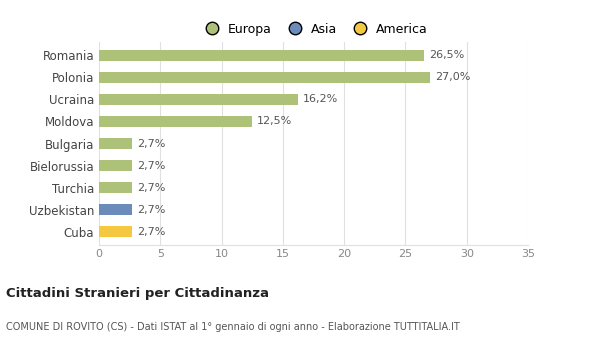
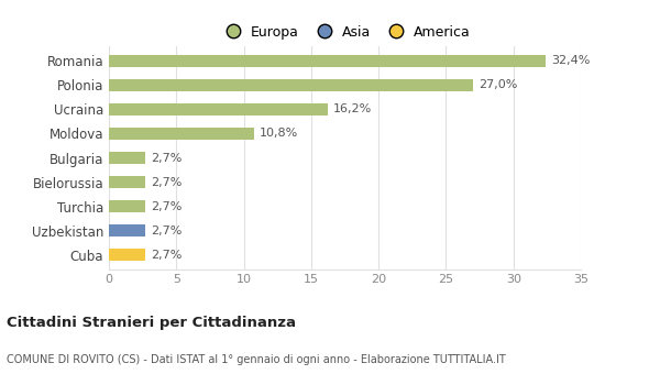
Romania: 26,5% -> 32,4%
Moldova: 12,5% -> 10,8%
